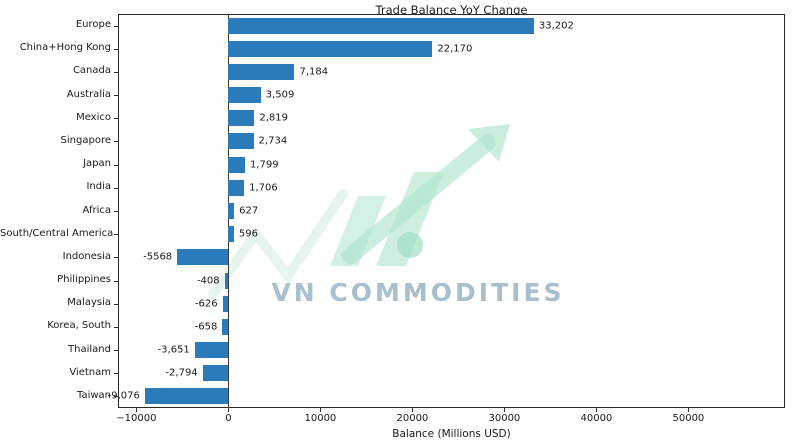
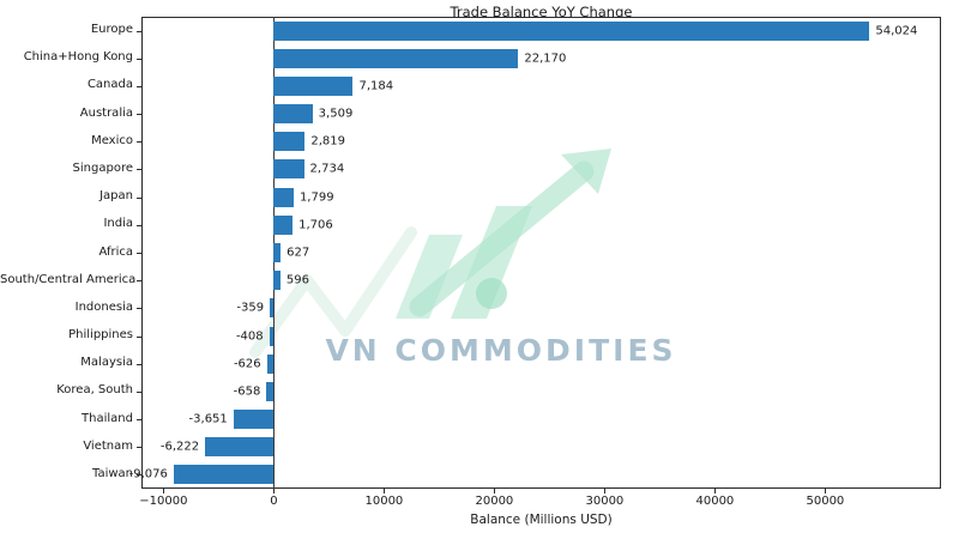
Europe: 33,202 -> 54,024
Indonesia: -5568 -> -359
Vietnam: -2,794 -> -6,222
